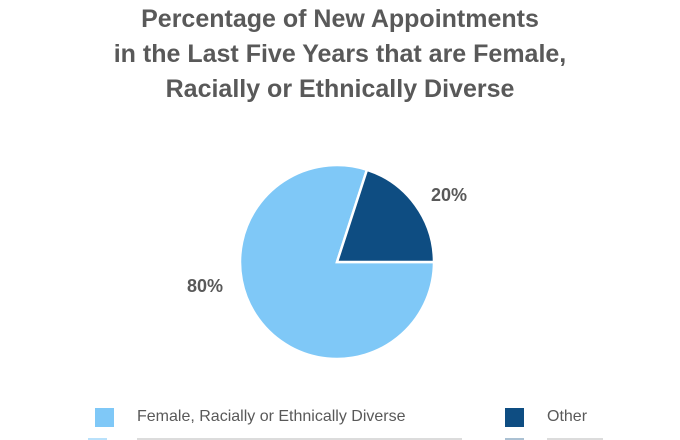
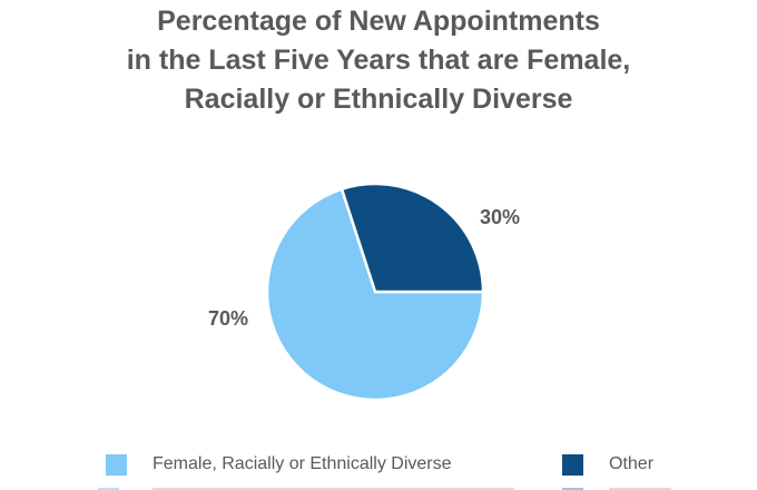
Female, Racially or Ethnically Diverse: 80% -> 70%
Other: 20% -> 30%
